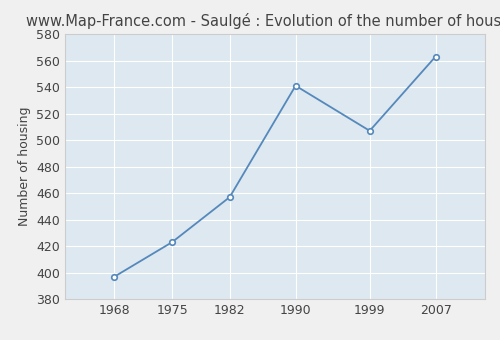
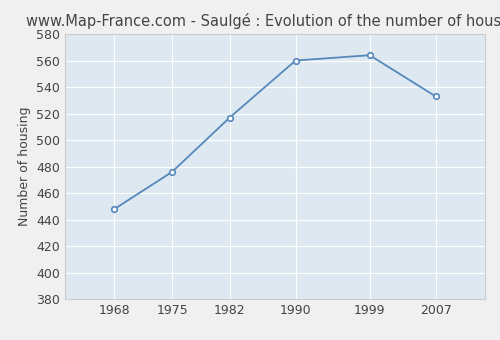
1968: 397 -> 448
1975: 423 -> 476
1982: 457 -> 517
1990: 541 -> 560
1999: 507 -> 564
2007: 563 -> 533
